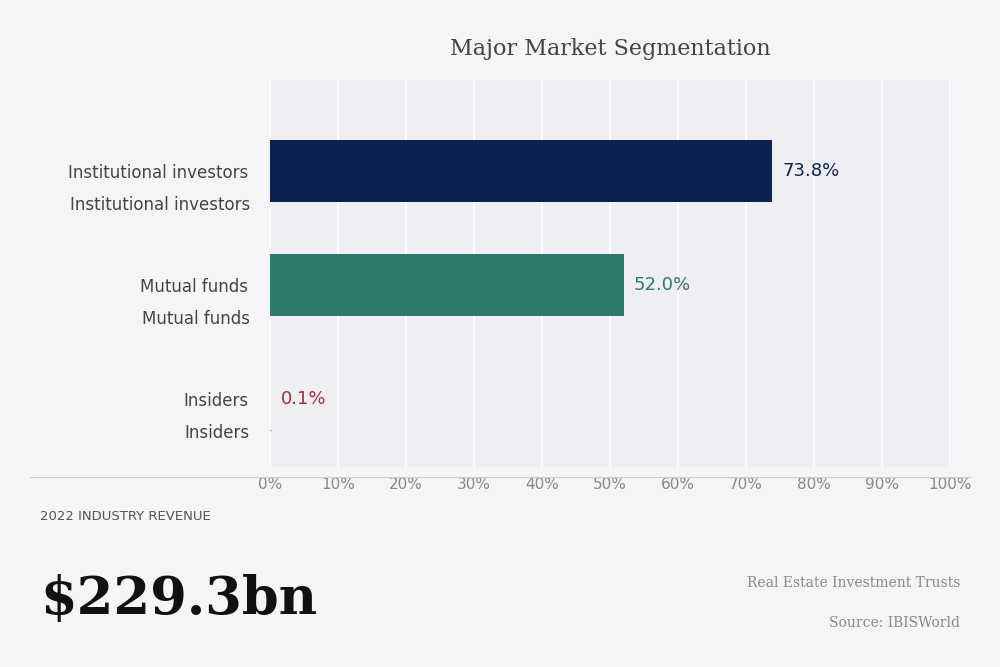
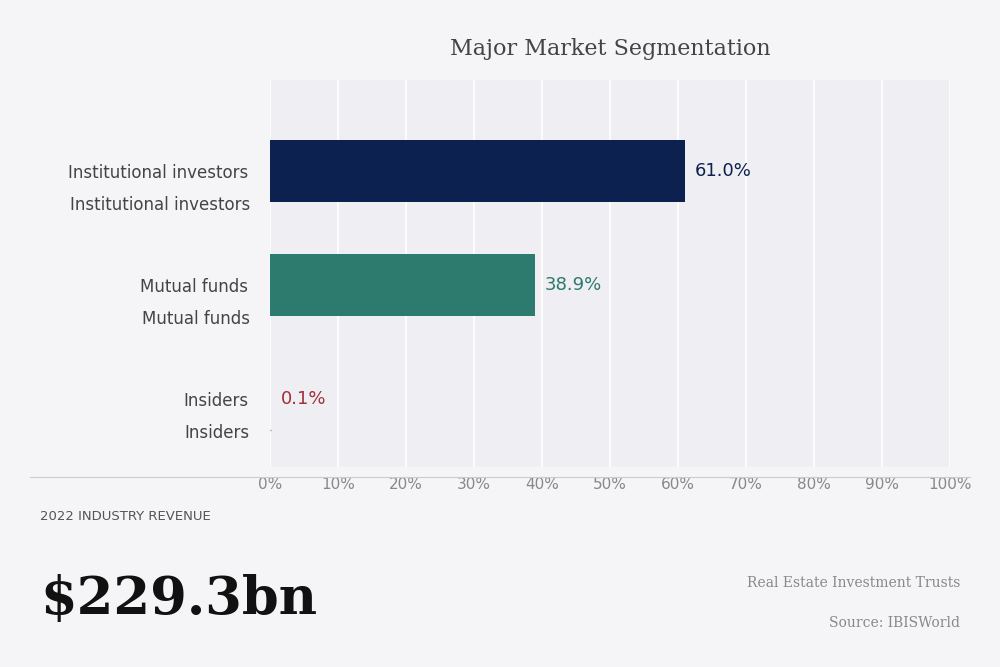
Institutional investors: 73.8% -> 61.0%
Mutual funds: 52.0% -> 38.9%
